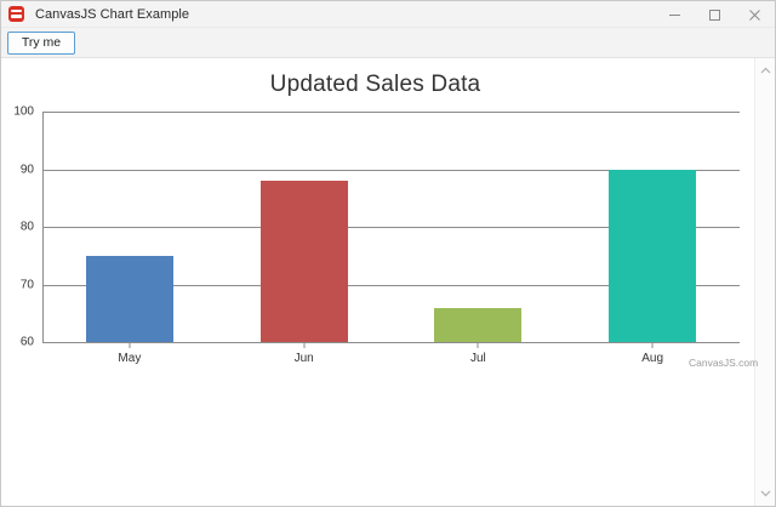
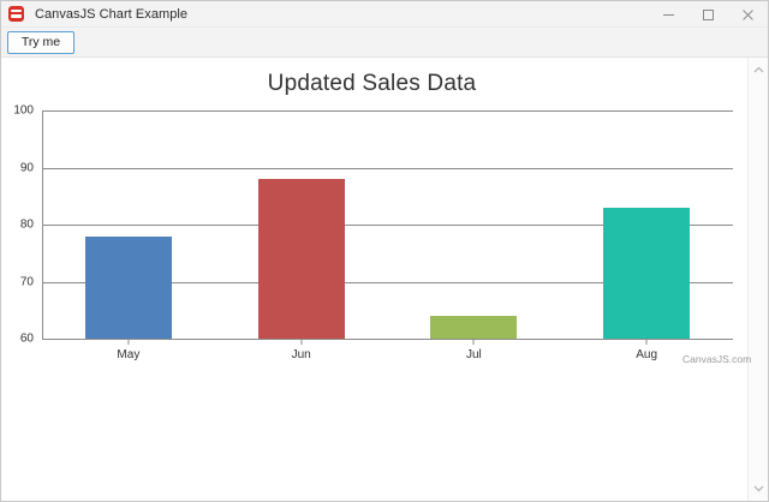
May: 75 -> 78
Jul: 66 -> 64
Aug: 90 -> 83
